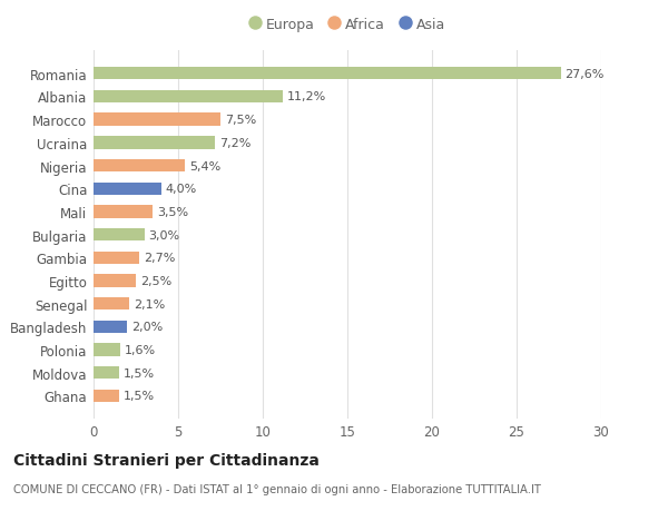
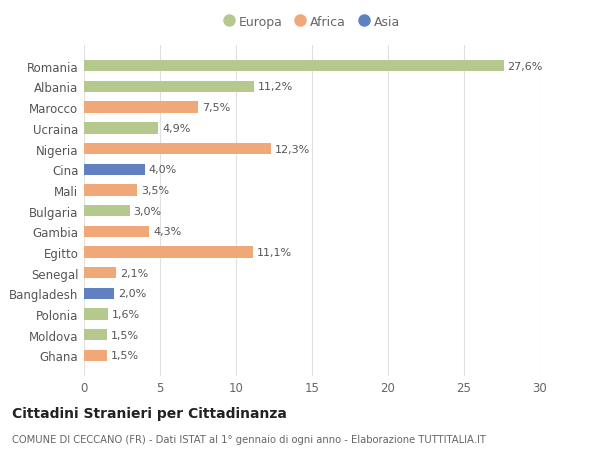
Ucraina: 7,2% -> 4,9%
Nigeria: 5,4% -> 12,3%
Gambia: 2,7% -> 4,3%
Egitto: 2,5% -> 11,1%
